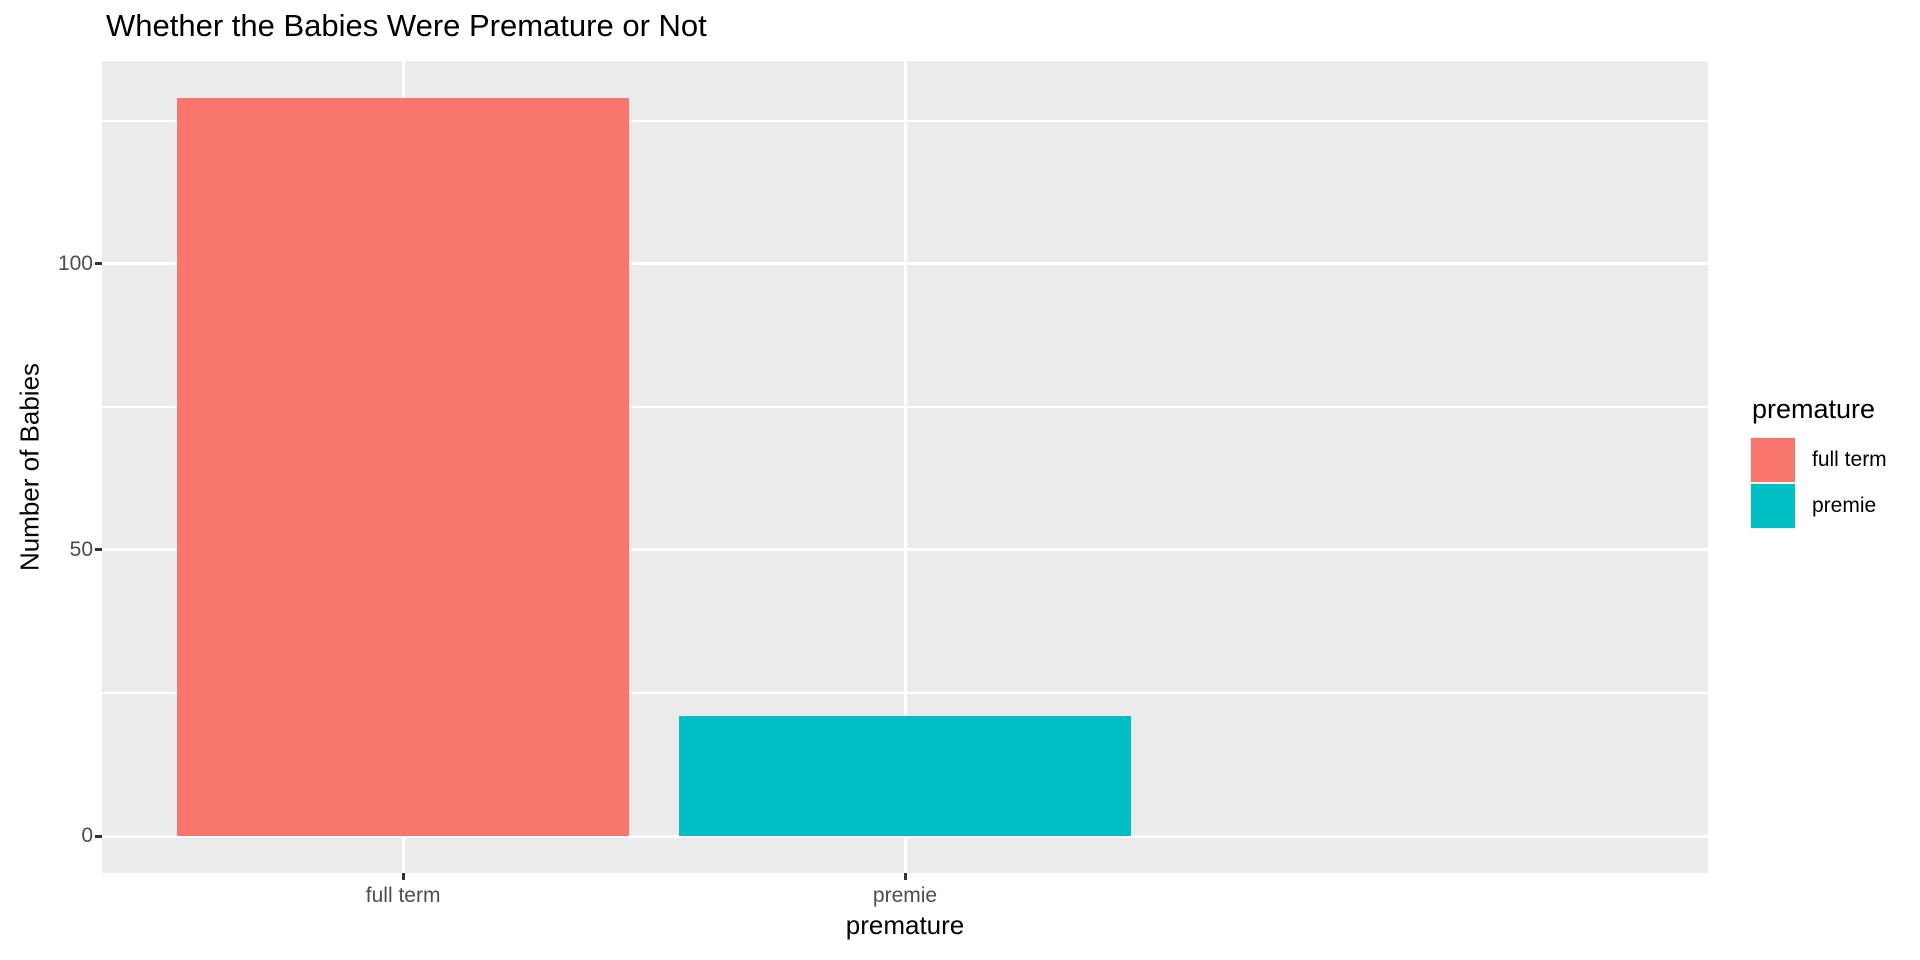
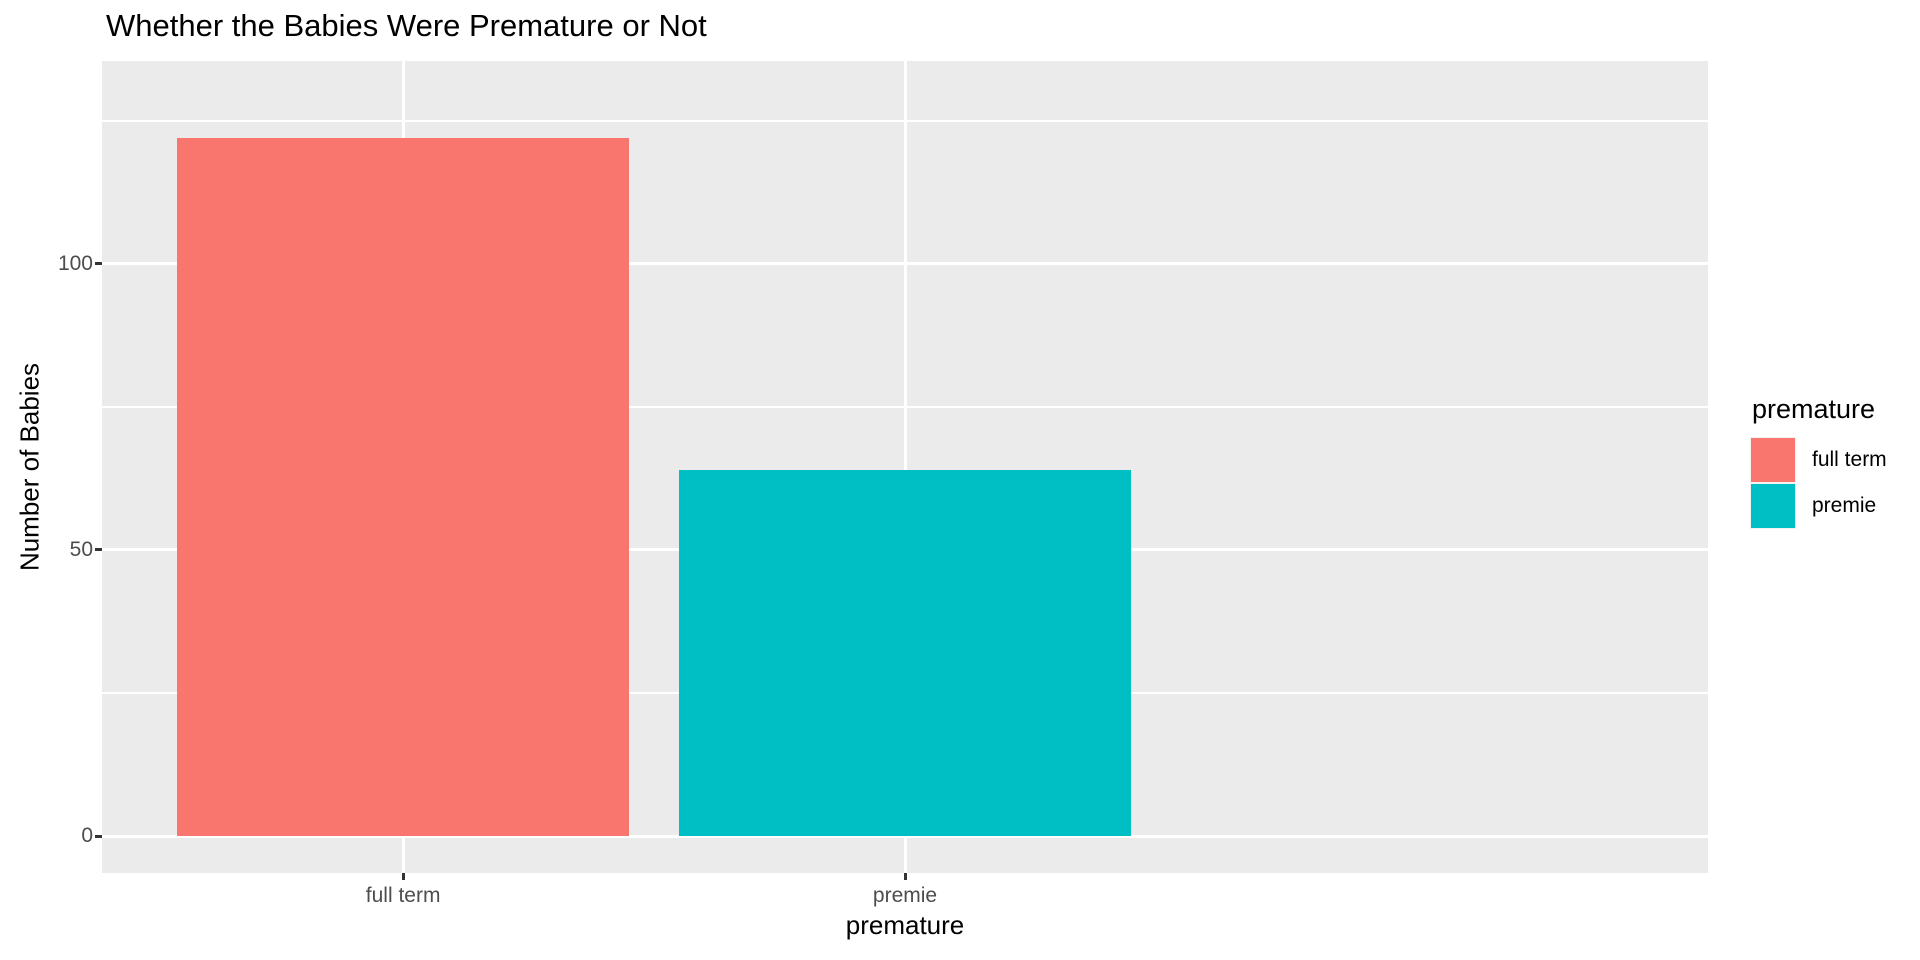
full term: 129 -> 122
premie: 21 -> 64
